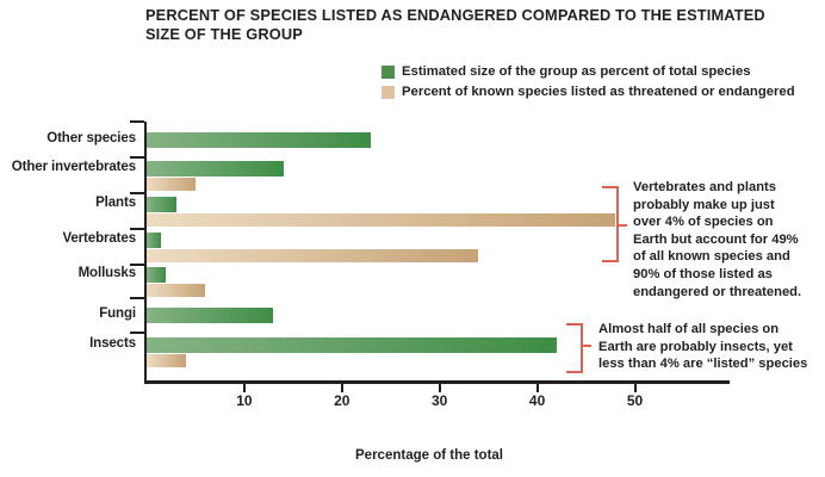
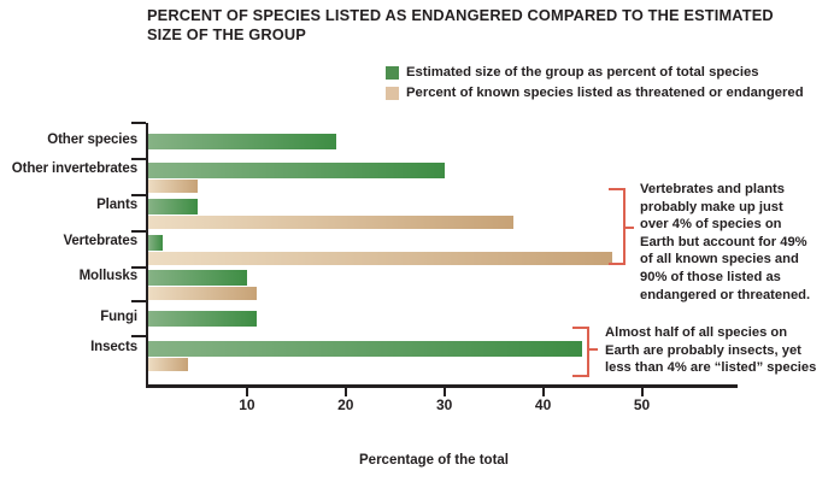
Estimated size of the group as percent of total species/Other species: 23 -> 19
Estimated size of the group as percent of total species/Other invertebrates: 14 -> 30
Estimated size of the group as percent of total species/Plants: 3 -> 5
Percent of known species listed as threatened or endangered/Plants: 48 -> 37
Percent of known species listed as threatened or endangered/Vertebrates: 34 -> 47
Estimated size of the group as percent of total species/Mollusks: 2 -> 10
Percent of known species listed as threatened or endangered/Mollusks: 6 -> 11
Estimated size of the group as percent of total species/Fungi: 13 -> 11
Estimated size of the group as percent of total species/Insects: 42 -> 44
